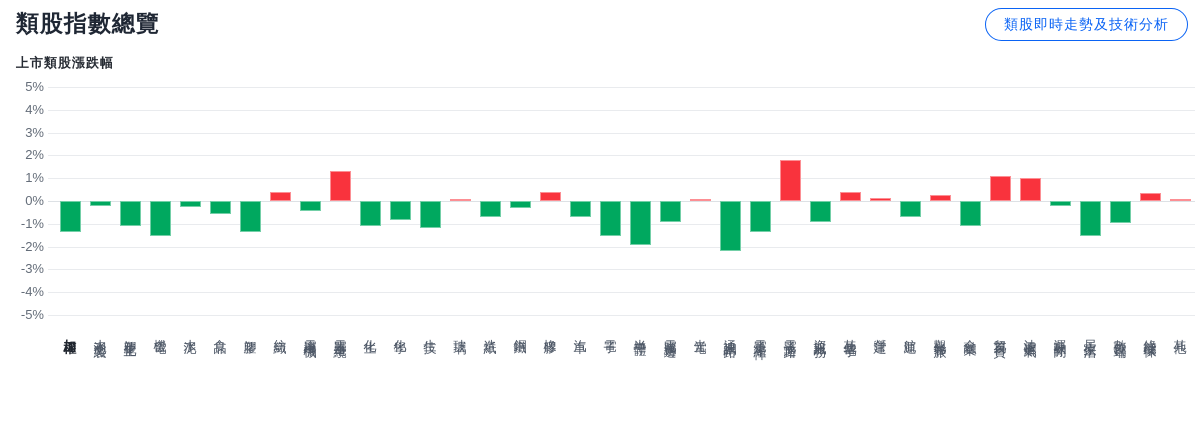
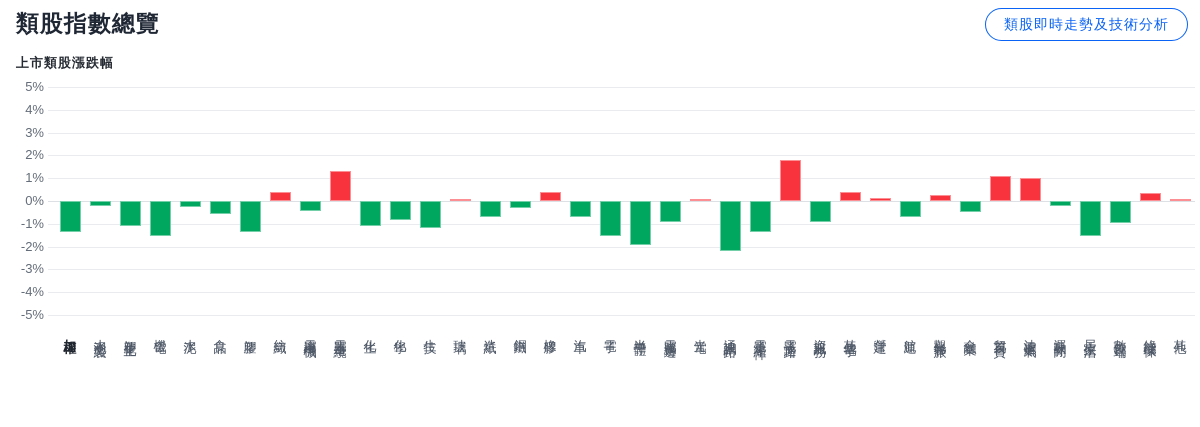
金融業: -1.1% -> -0.5%
